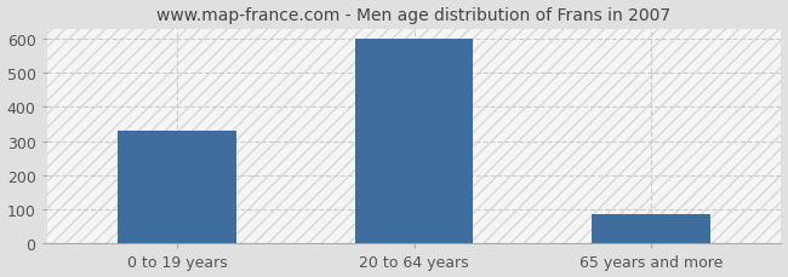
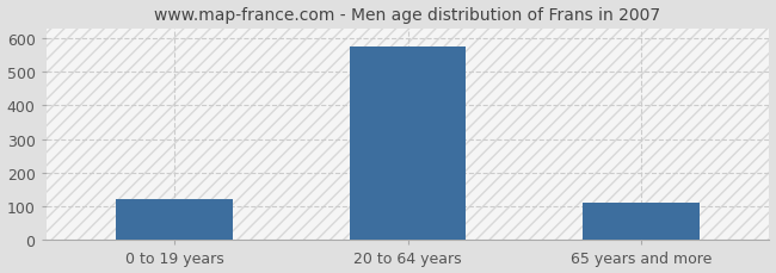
0 to 19 years: 330 -> 120
20 to 64 years: 600 -> 575
65 years and more: 83 -> 110
